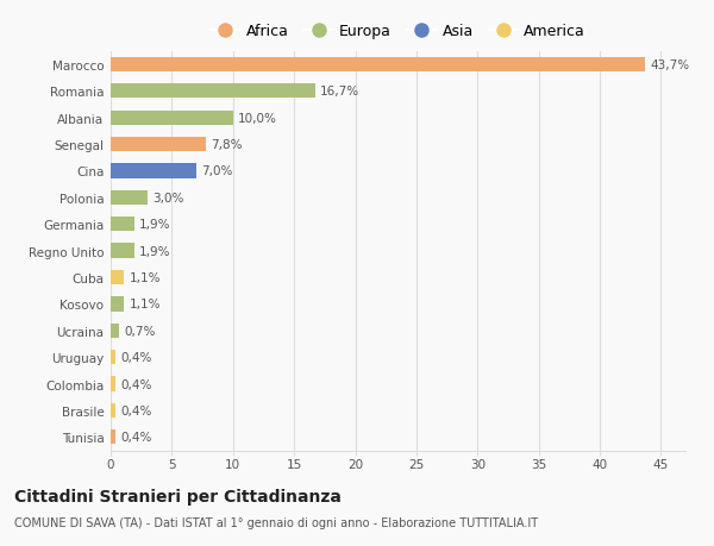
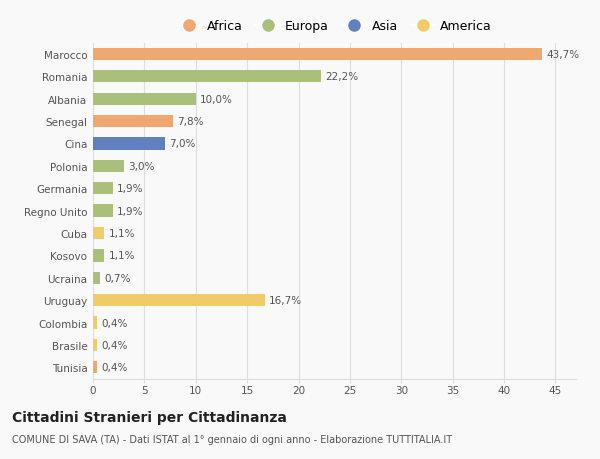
Romania: 16,7% -> 22,2%
Uruguay: 0,4% -> 16,7%
